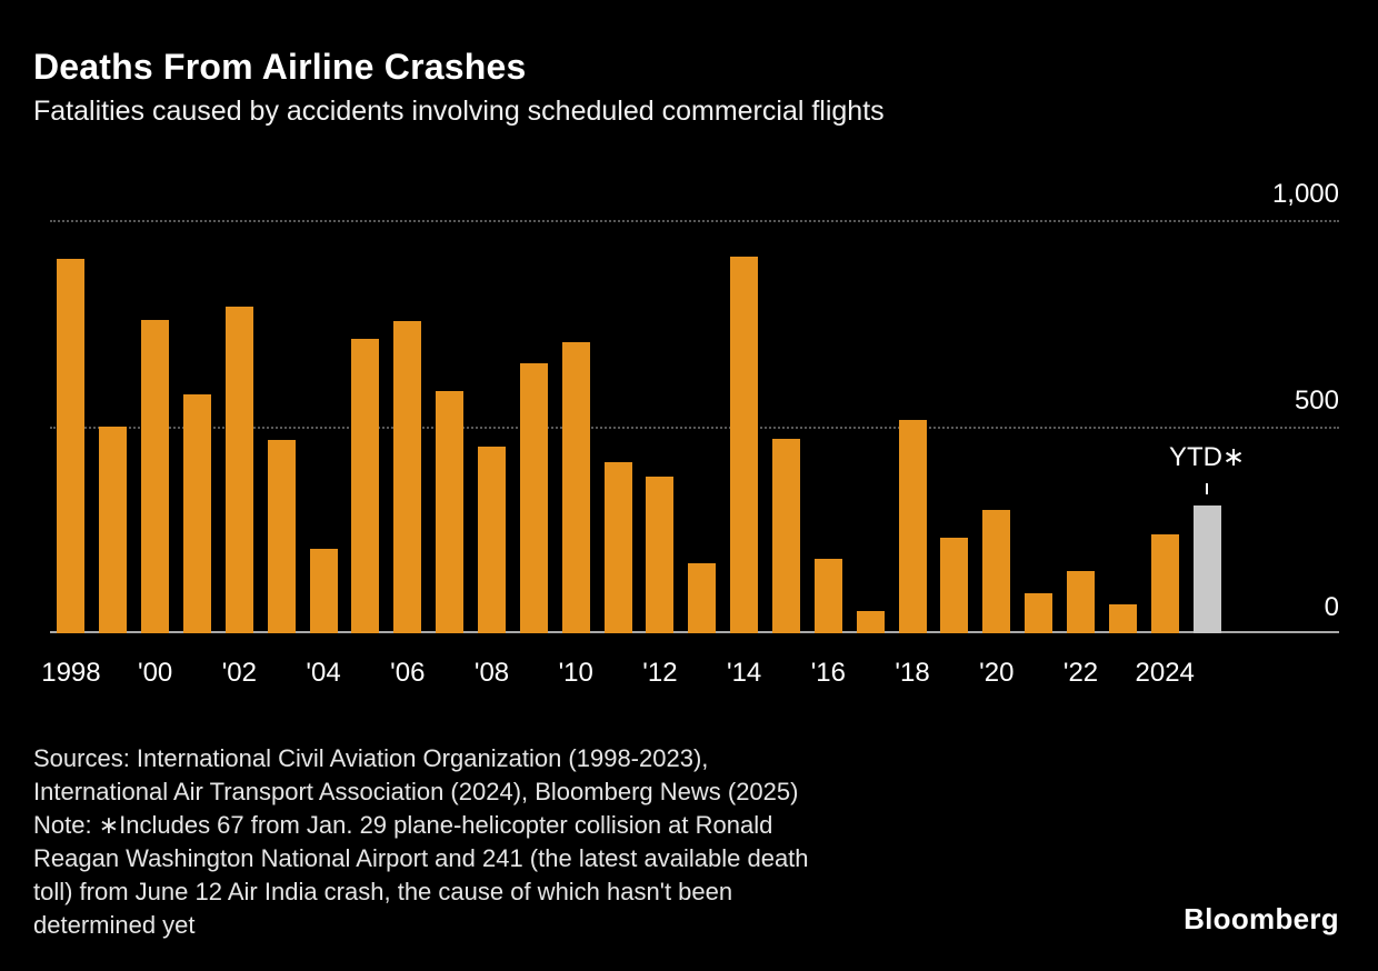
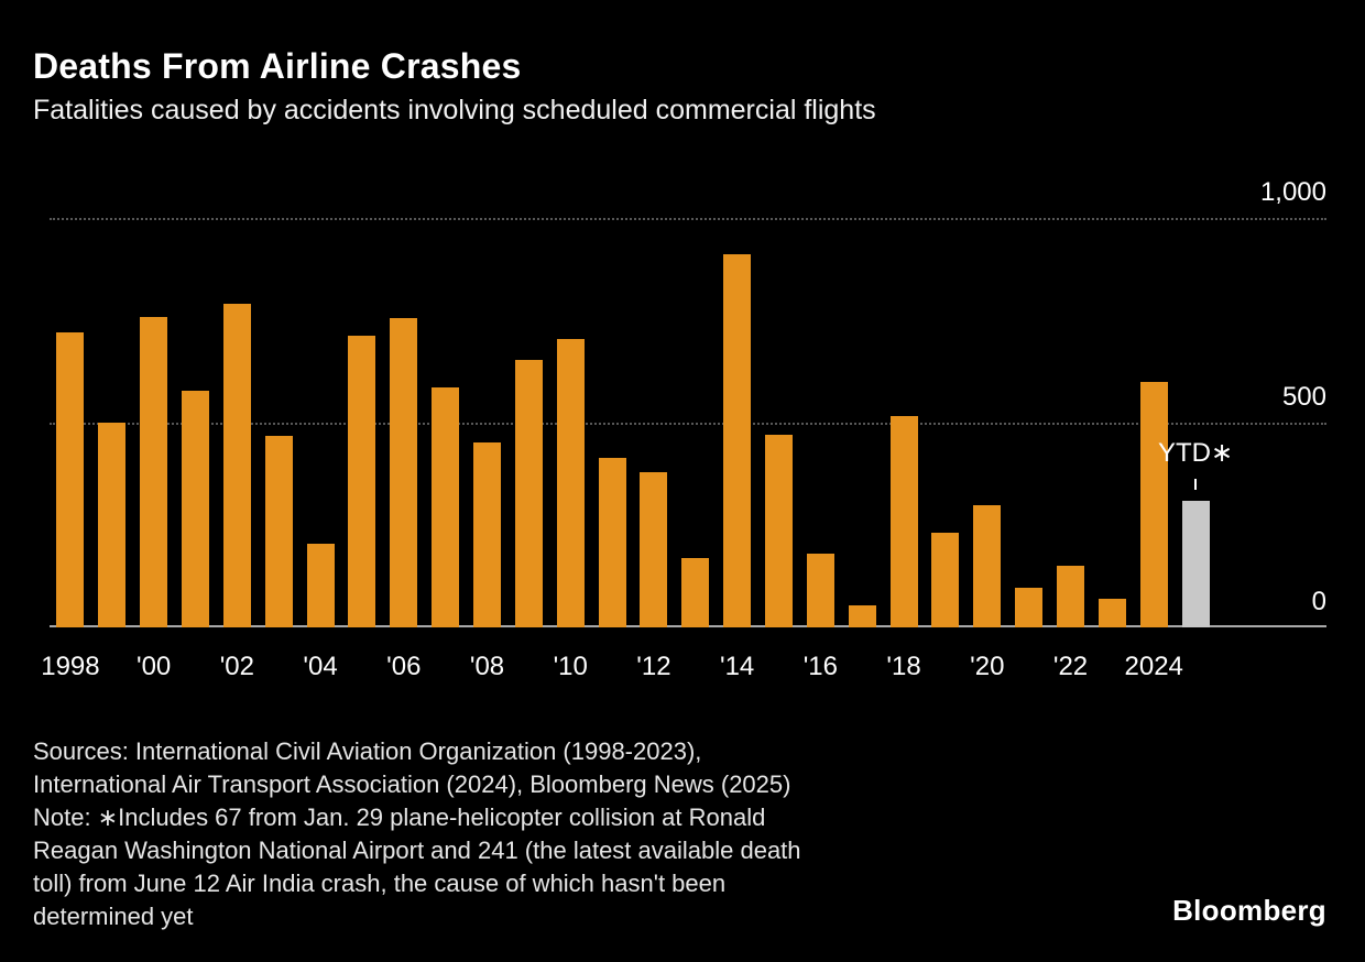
1998: 900 -> 720
2024: 240 -> 600
